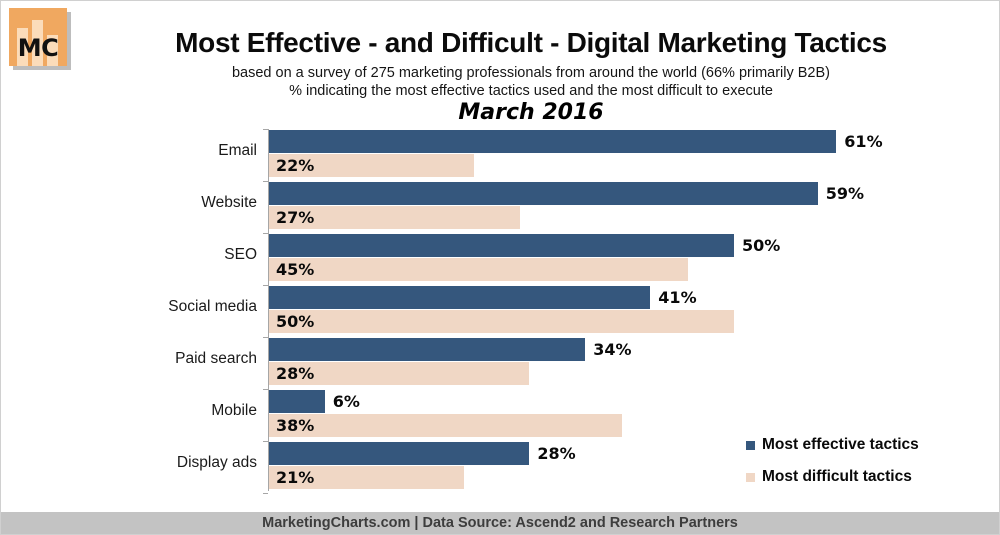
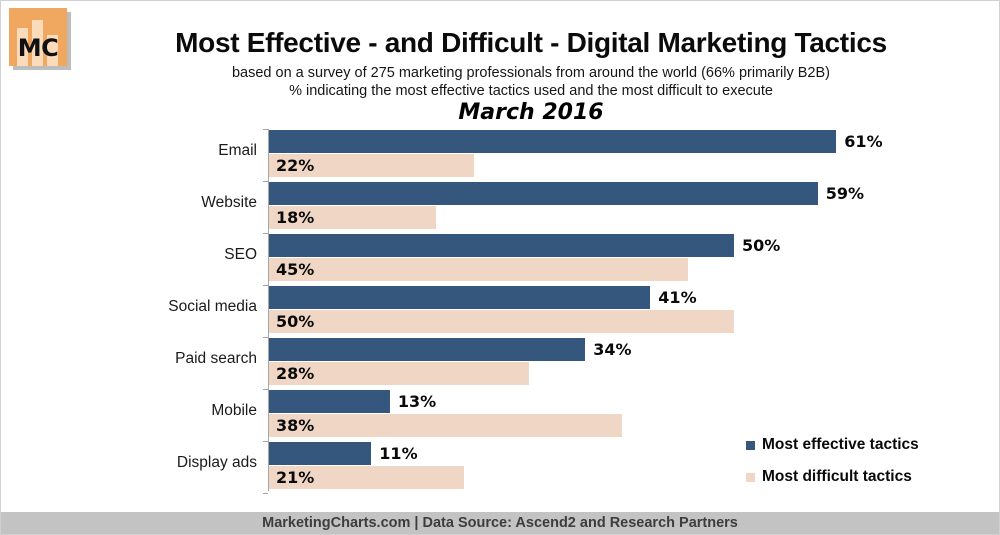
Most difficult tactics/Website: 27% -> 18%
Most effective tactics/Mobile: 6% -> 13%
Most effective tactics/Display ads: 28% -> 11%
